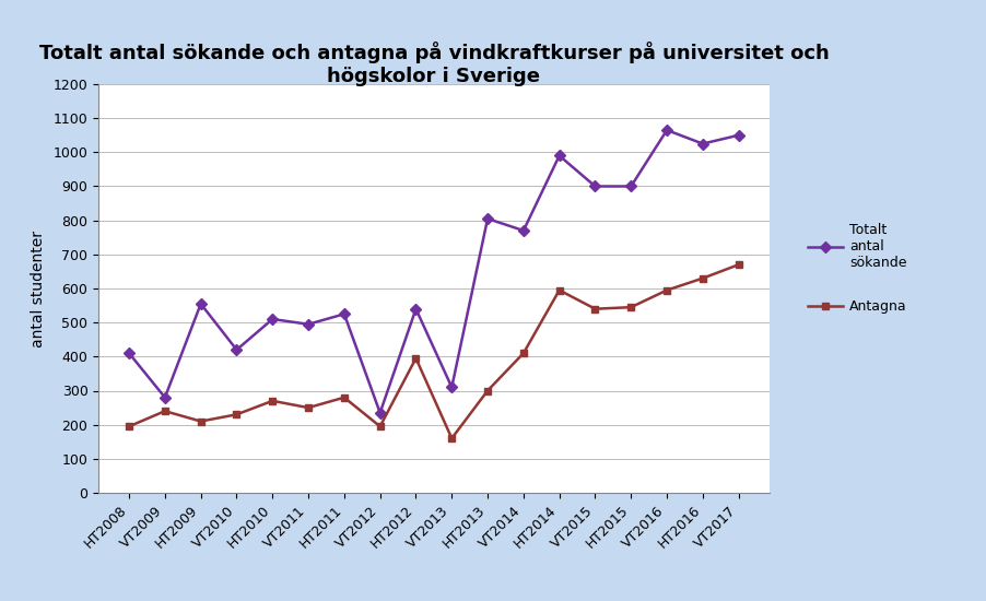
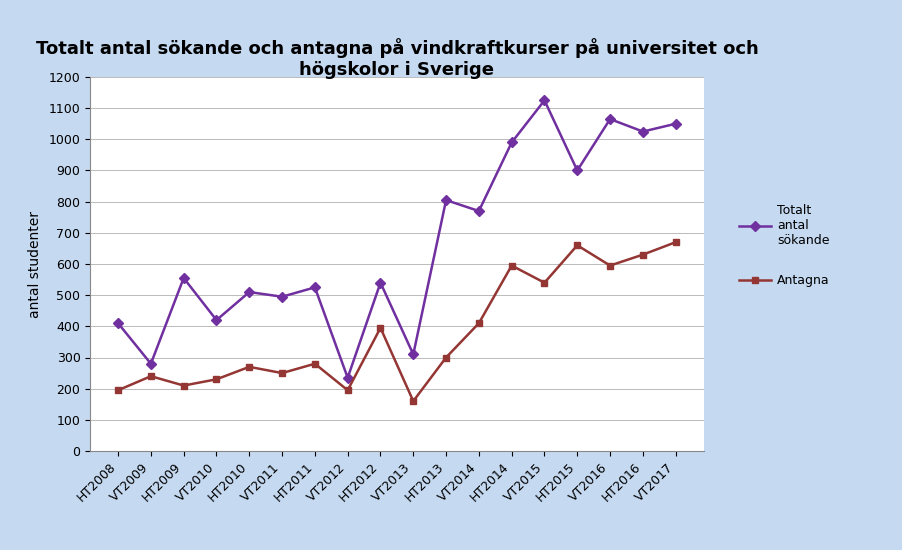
Totalt antal sökande/VT2015: 900 -> 1125
Antagna/HT2015: 545 -> 660
